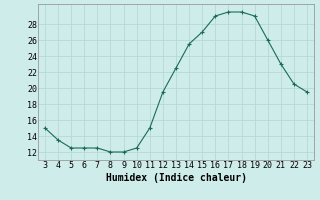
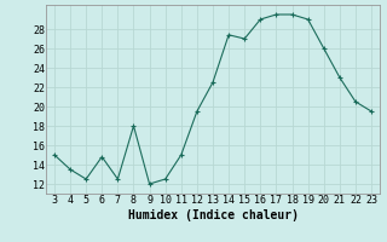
6: 12.5 -> 14.8
8: 12.0 -> 18.0
14: 25.5 -> 27.4
